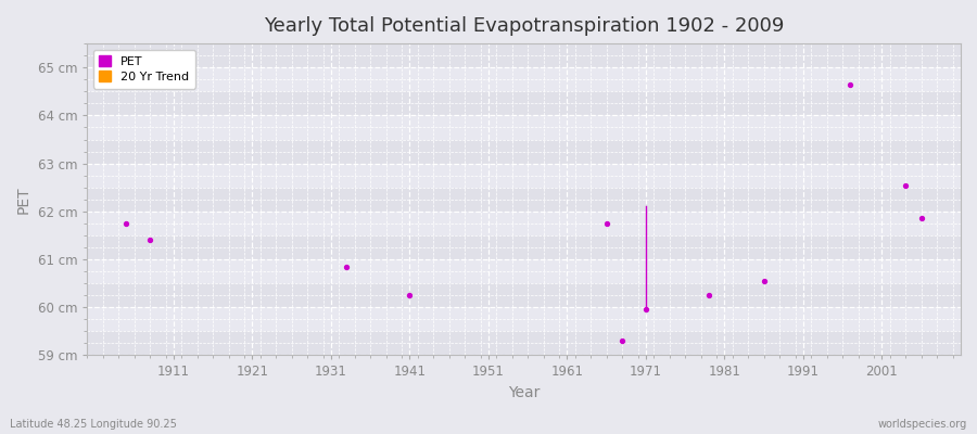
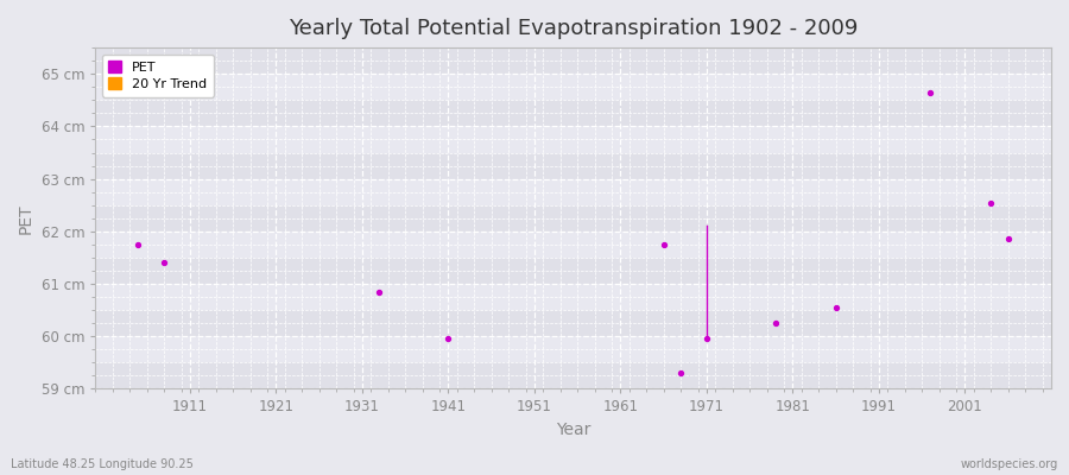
1941: 60.25 cm -> 59.95 cm
